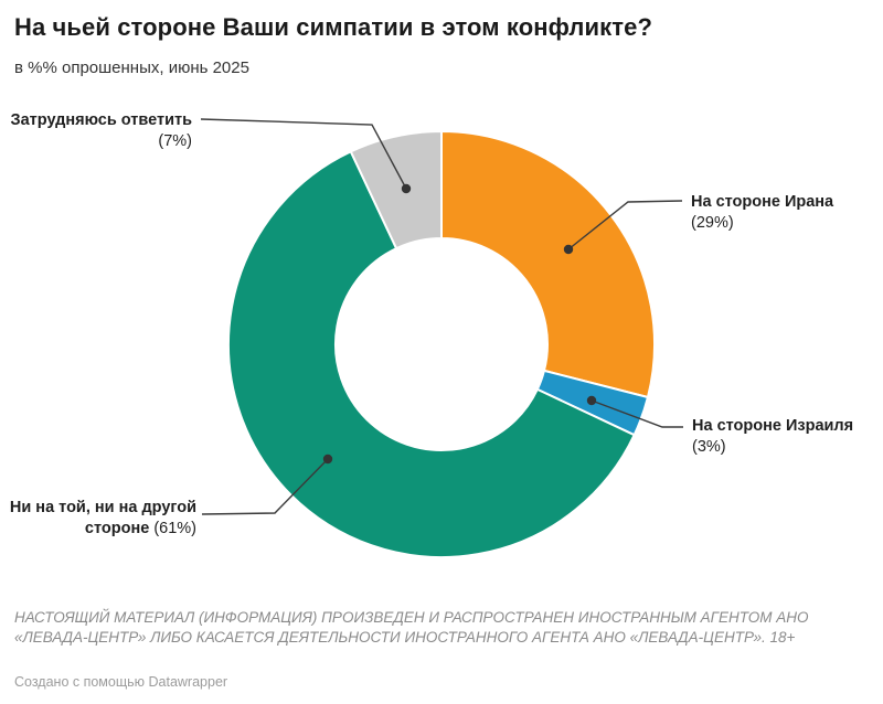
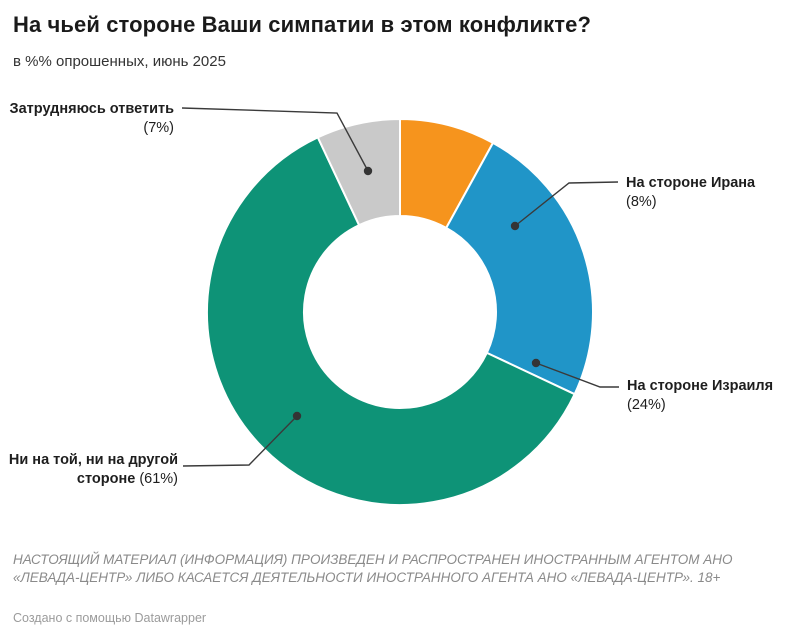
На стороне Ирана: 29% -> 8%
На стороне Израиля: 3% -> 24%
